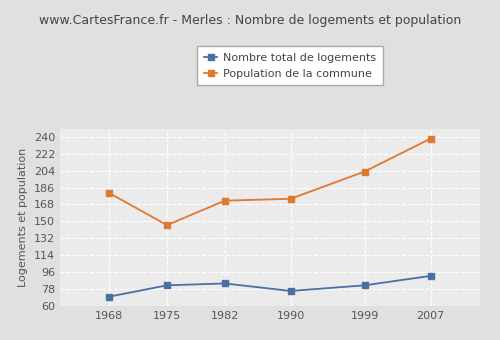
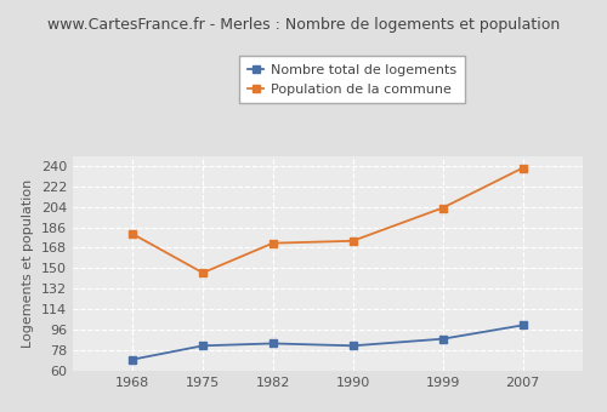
Nombre total de logements/1990: 76 -> 82
Nombre total de logements/1999: 82 -> 88
Nombre total de logements/2007: 92 -> 100
